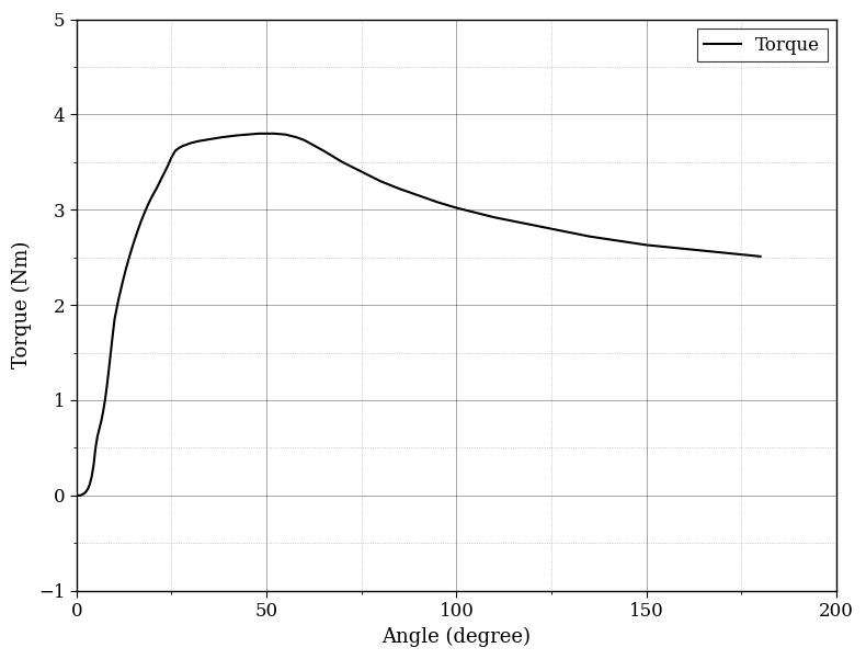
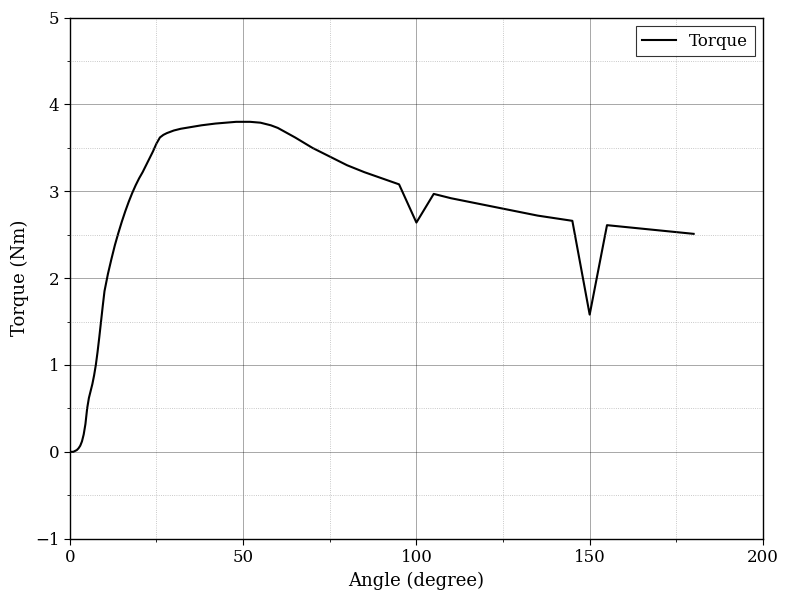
100: 3.02 -> 2.64
150: 2.63 -> 1.58
